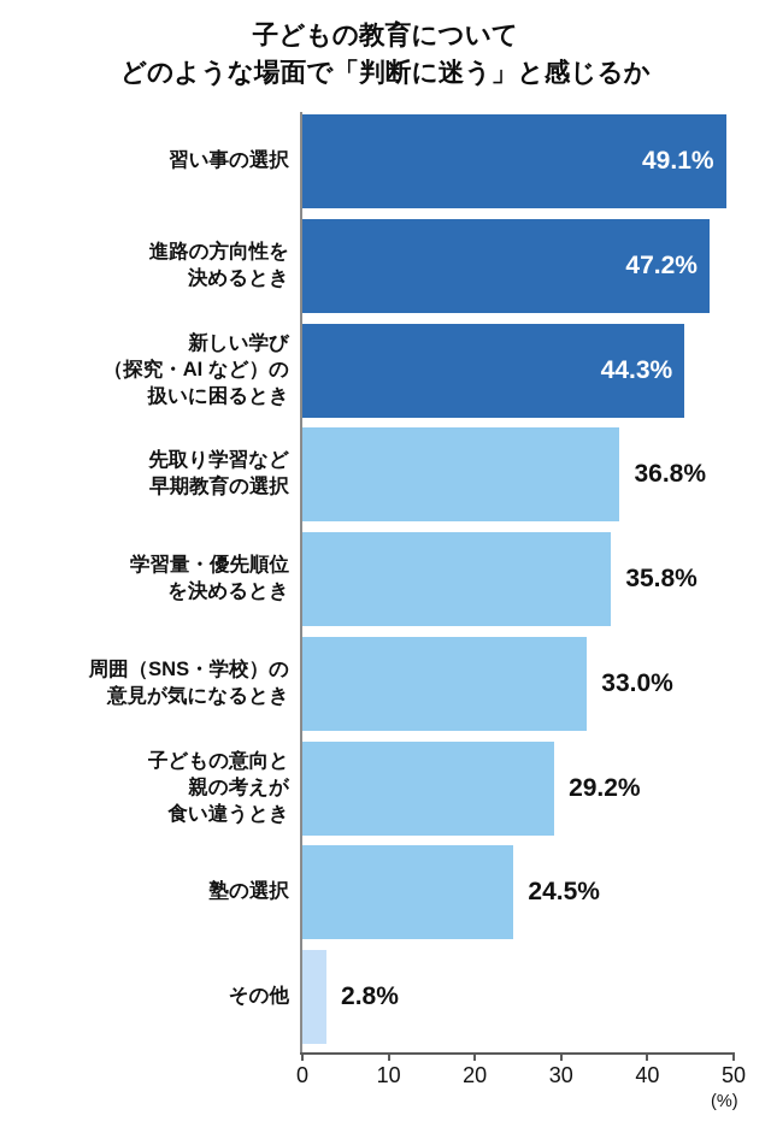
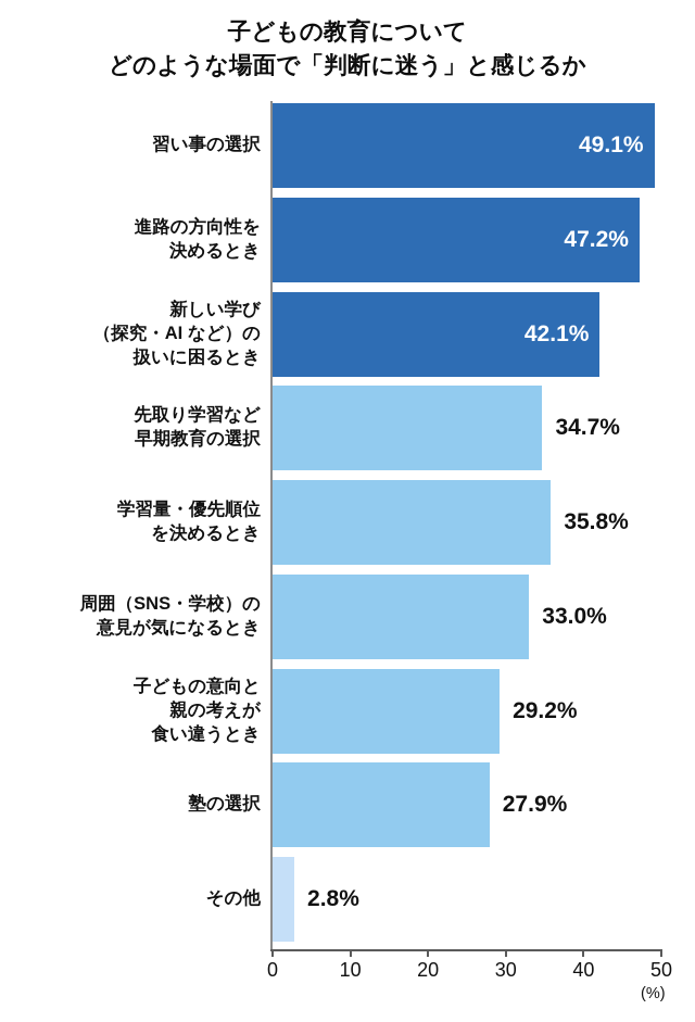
新しい学び （探究・AI など）の 扱いに困るとき: 44.3% -> 42.1%
先取り学習など 早期教育の選択: 36.8% -> 34.7%
塾の選択: 24.5% -> 27.9%
